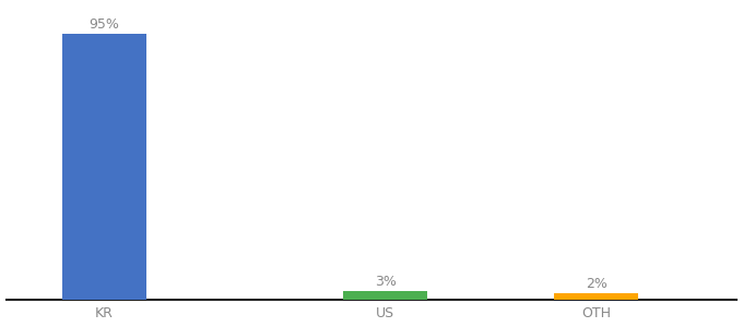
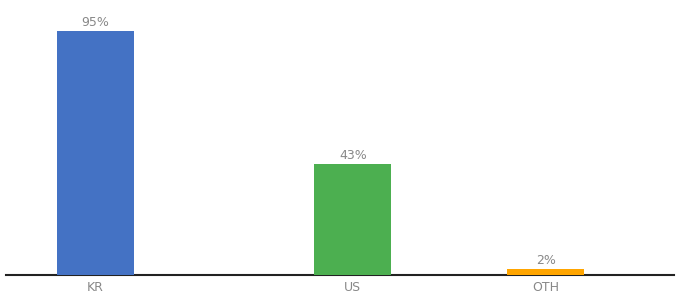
US: 3% -> 43%
